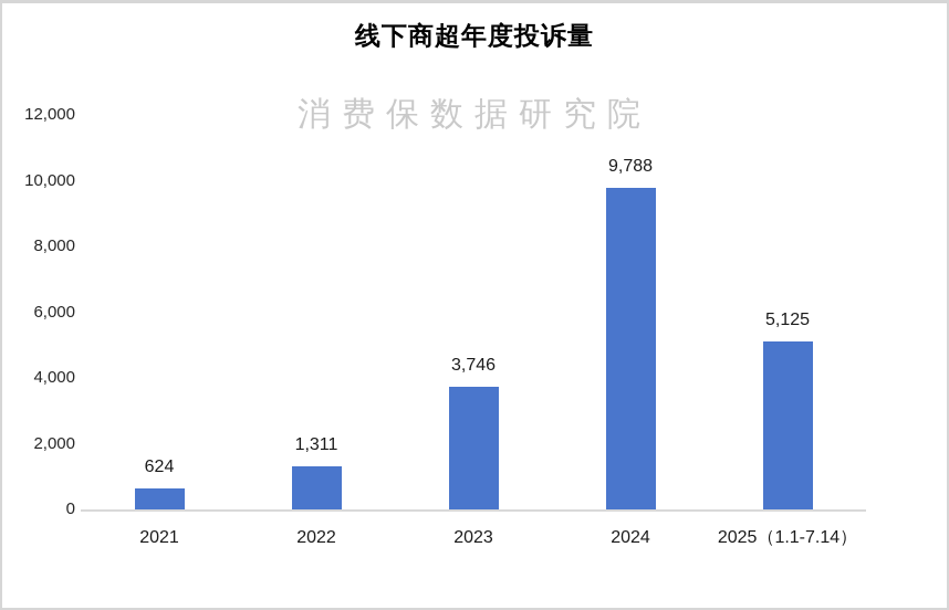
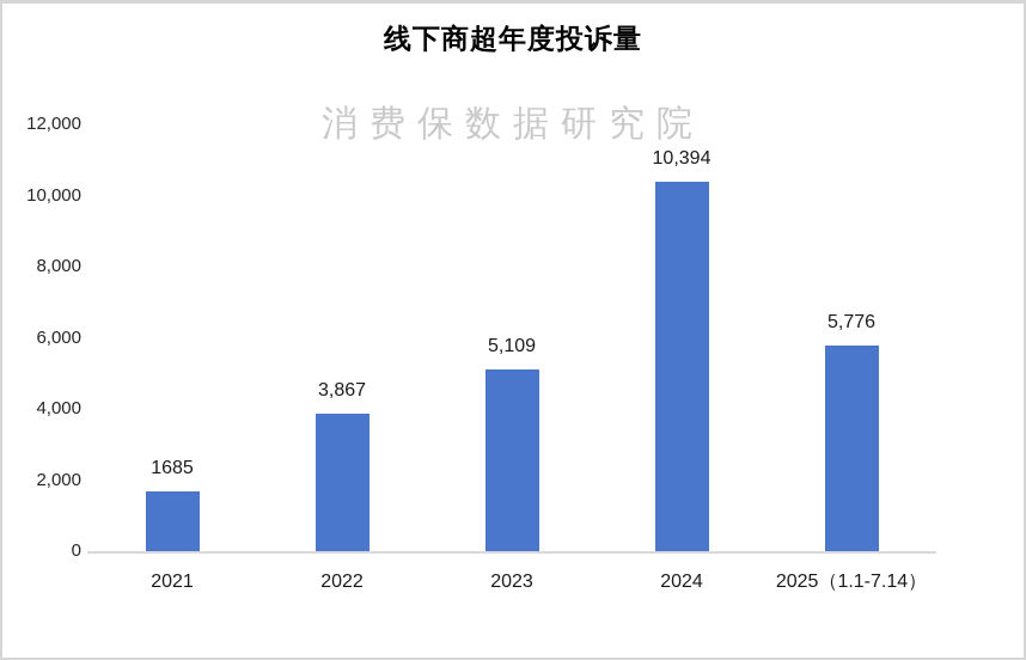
2021: 624 -> 1685
2022: 1,311 -> 3,867
2023: 3,746 -> 5,109
2024: 9,788 -> 10,394
2025（1.1-7.14）: 5,125 -> 5,776
